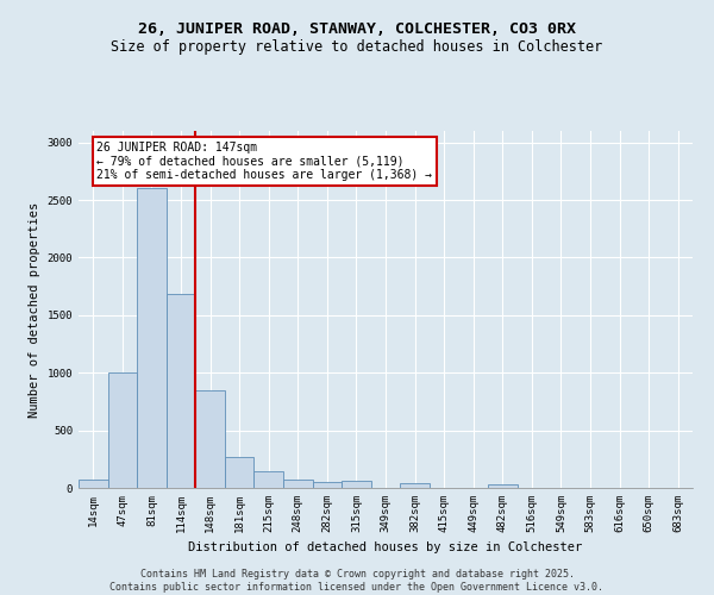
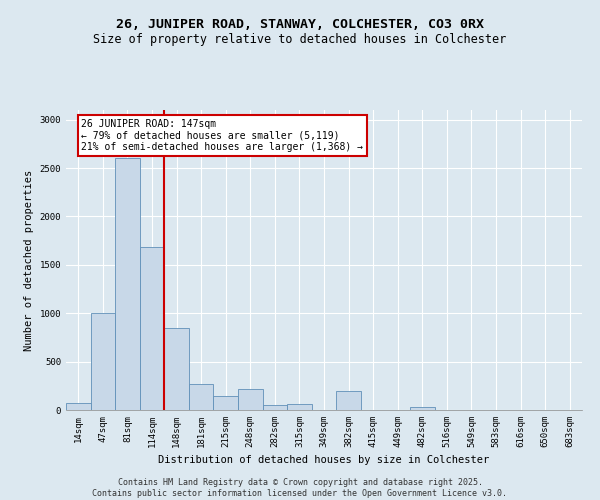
248sqm: 70 -> 220
382sqm: 40 -> 200
